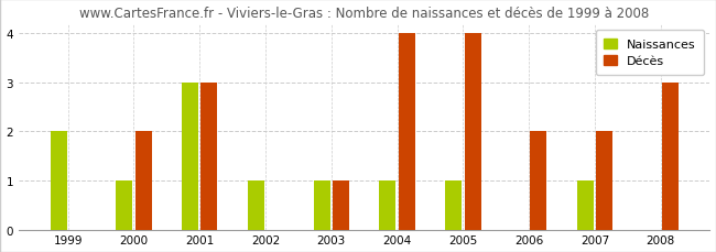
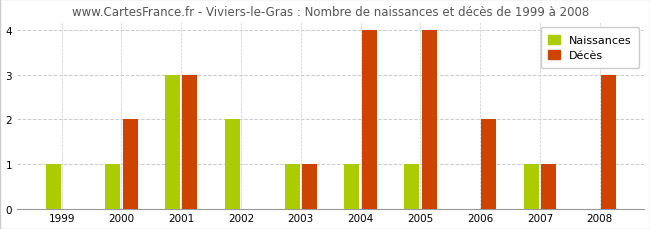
Naissances/1999: 2 -> 1
Naissances/2002: 1 -> 2
Décès/2007: 2 -> 1
